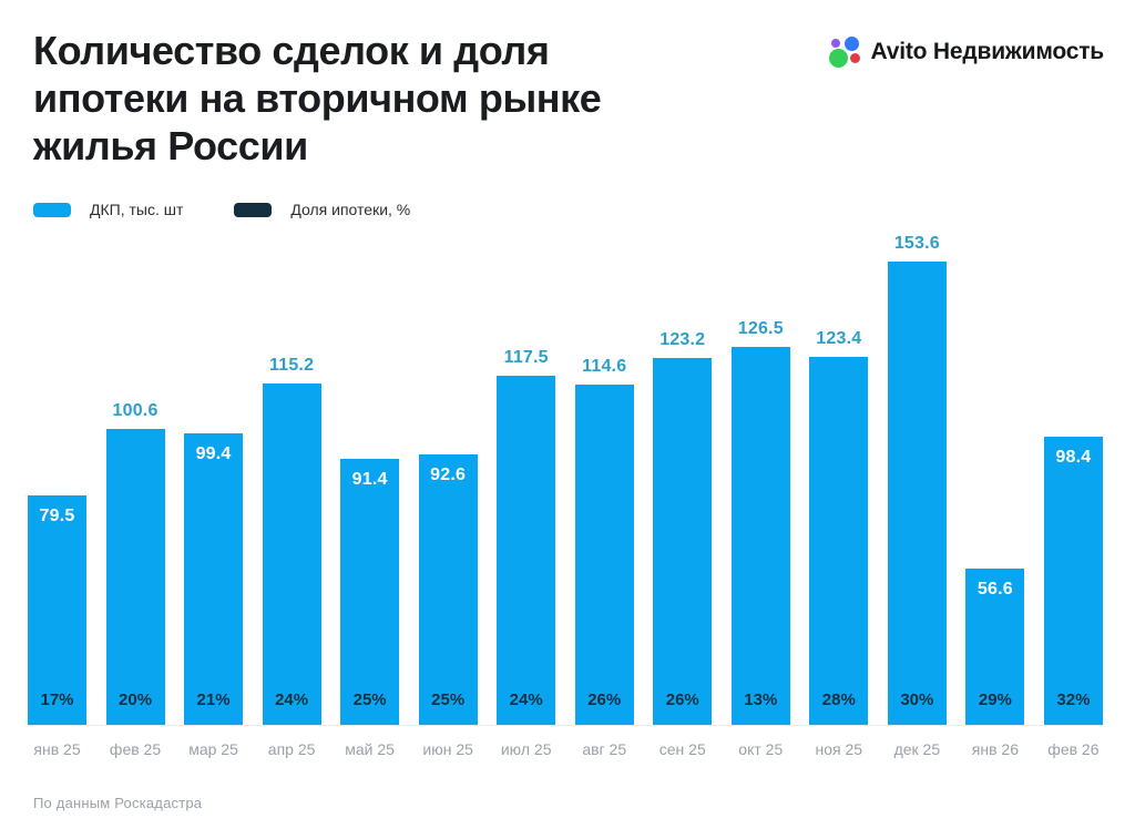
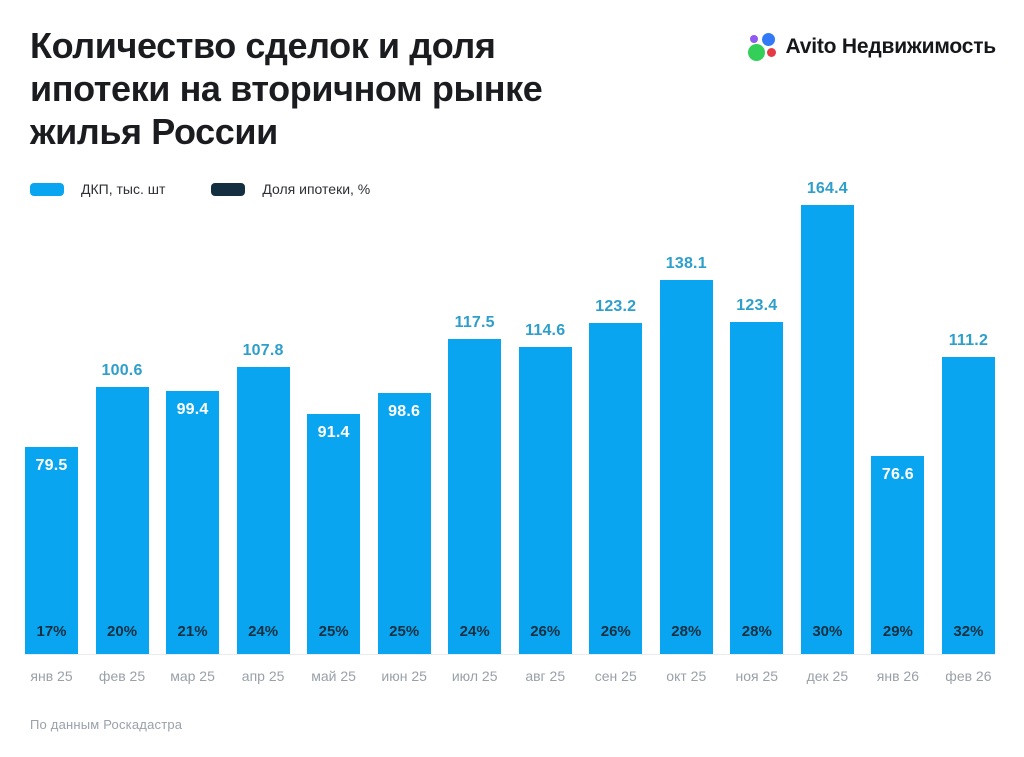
ДКП, тыс. шт/апр 25: 115.2 -> 107.8
ДКП, тыс. шт/июн 25: 92.6 -> 98.6
ДКП, тыс. шт/окт 25: 126.5 -> 138.1
Доля ипотеки, %/окт 25: 13% -> 28%
ДКП, тыс. шт/дек 25: 153.6 -> 164.4
ДКП, тыс. шт/янв 26: 56.6 -> 76.6
ДКП, тыс. шт/фев 26: 98.4 -> 111.2
